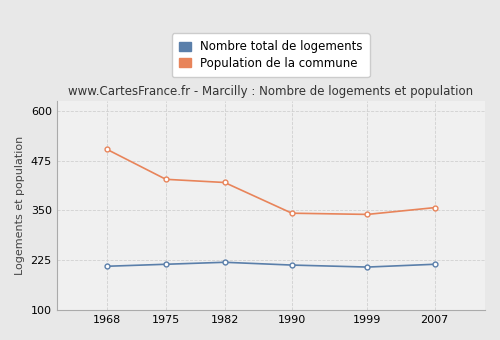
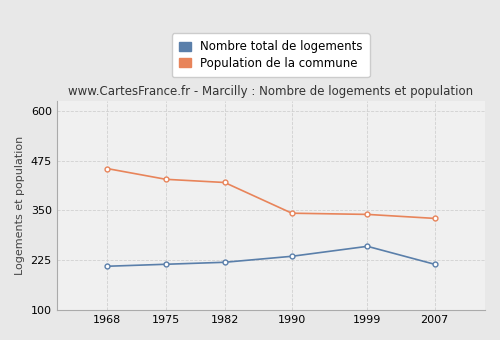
Population de la commune/1968: 503 -> 455
Nombre total de logements/1990: 213 -> 235
Nombre total de logements/1999: 208 -> 260
Population de la commune/2007: 357 -> 330
